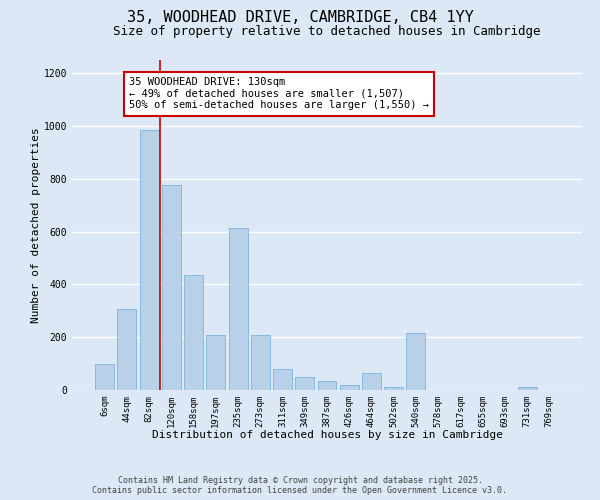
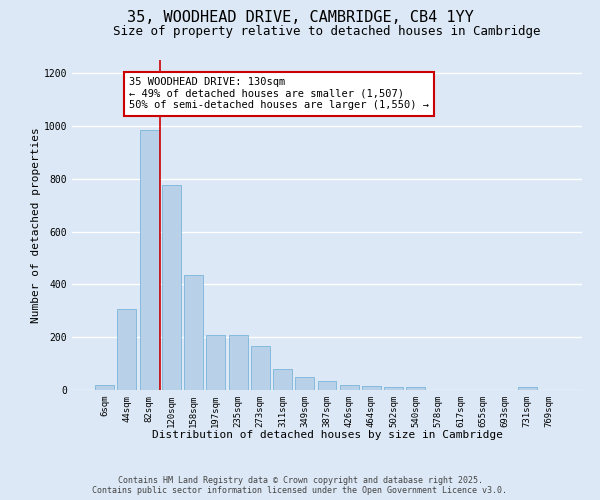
6sqm: 100 -> 20
235sqm: 615 -> 210
273sqm: 210 -> 165
464sqm: 65 -> 15
540sqm: 215 -> 10
